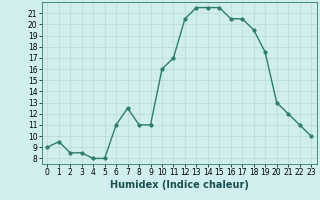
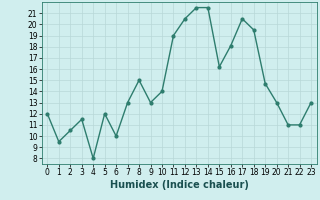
0: 9.0 -> 12.0
2: 8.5 -> 10.5
3: 8.5 -> 11.5
5: 8.0 -> 12.0
6: 11.0 -> 10.0
7: 12.5 -> 13.0
8: 11.0 -> 15.0
9: 11.0 -> 13.0
10: 16.0 -> 14.0
11: 17.0 -> 19.0
15: 21.5 -> 16.2
16: 20.5 -> 18.1
19: 17.5 -> 14.7
21: 12.0 -> 11.0
23: 10.0 -> 13.0
